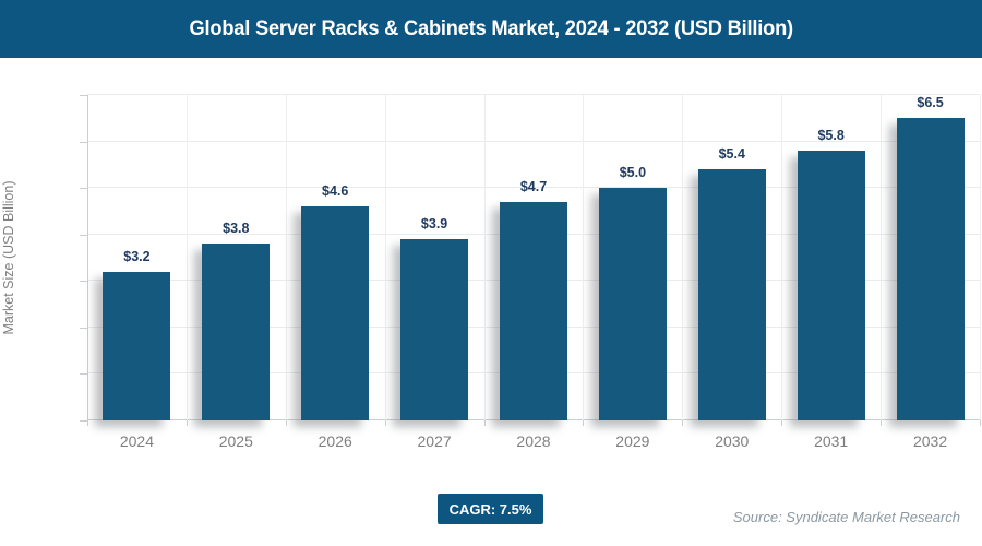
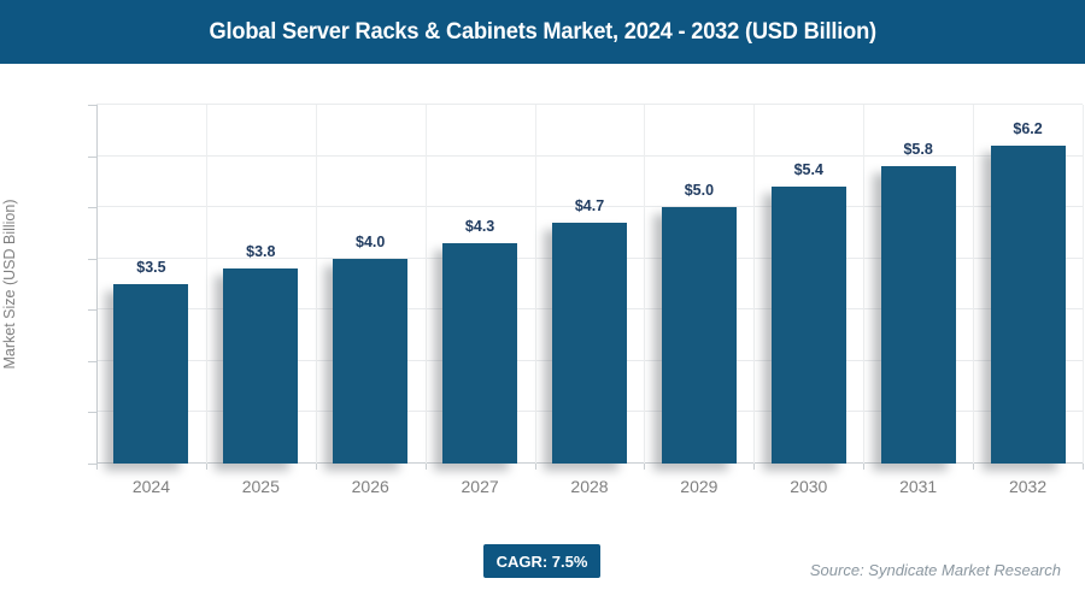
2024: $3.2 -> $3.5
2026: $4.6 -> $4.0
2027: $3.9 -> $4.3
2032: $6.5 -> $6.2
